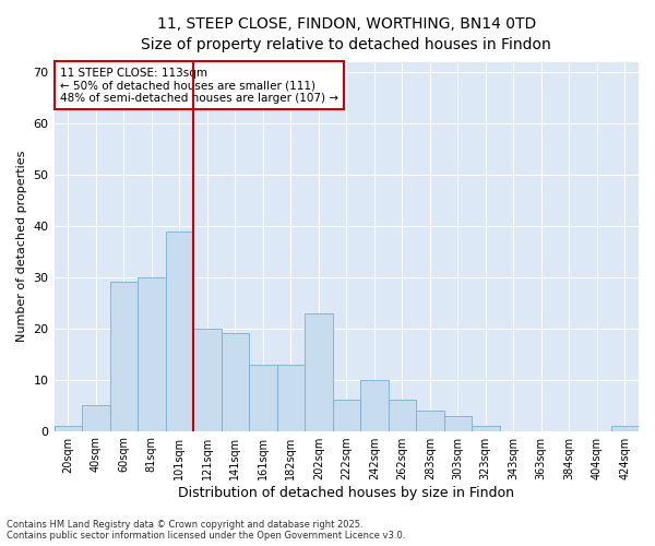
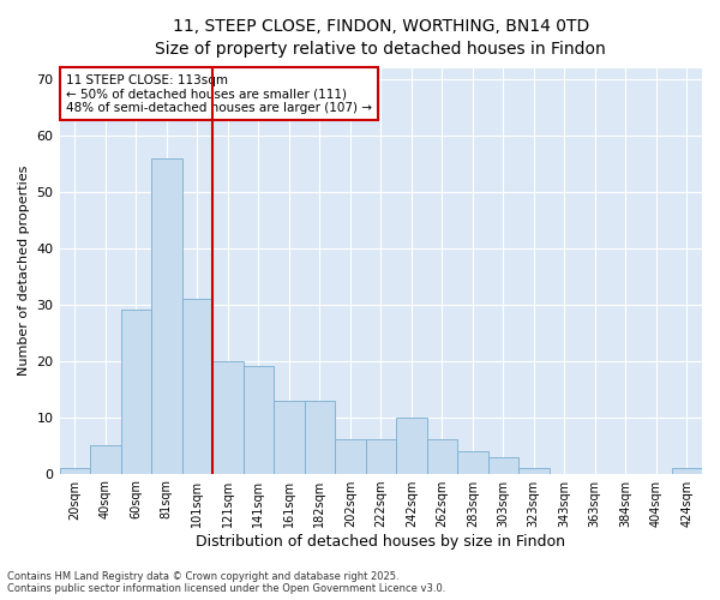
81sqm: 30 -> 56
101sqm: 39 -> 31
202sqm: 23 -> 6
